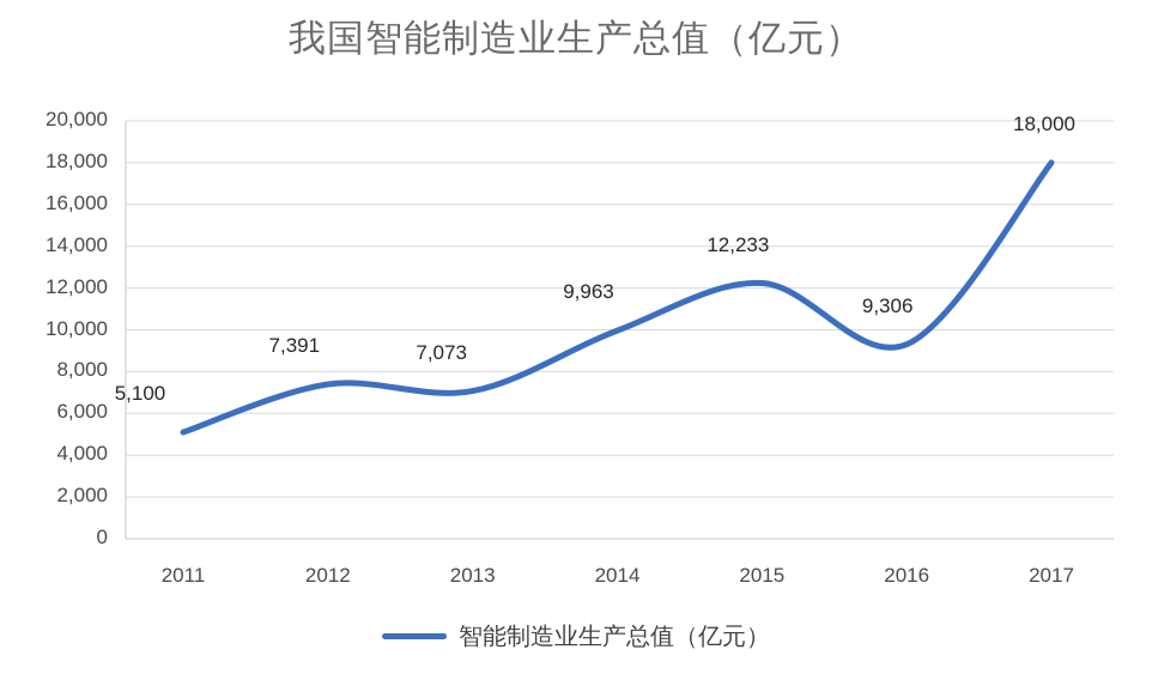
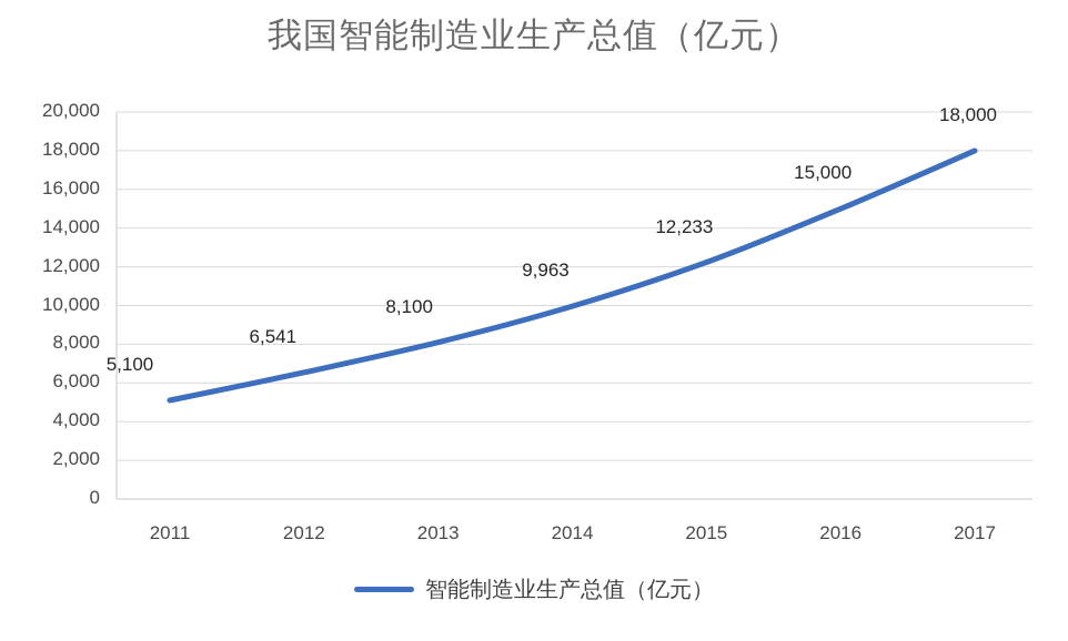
2012: 7,391 -> 6,541
2013: 7,073 -> 8,100
2016: 9,306 -> 15,000
